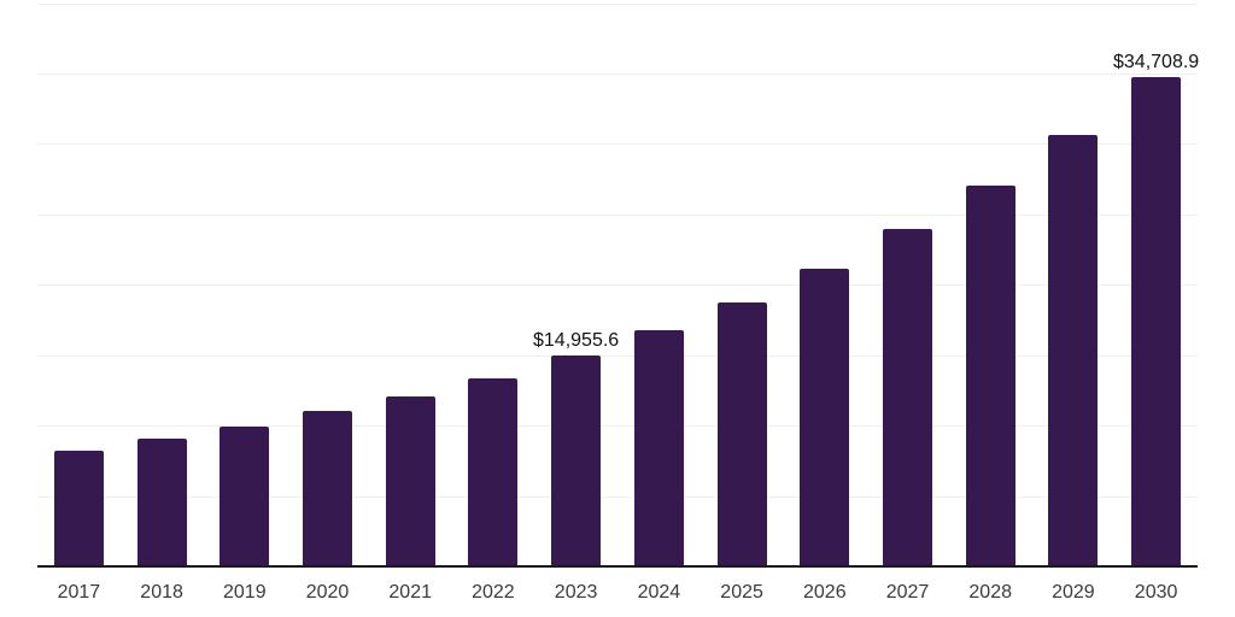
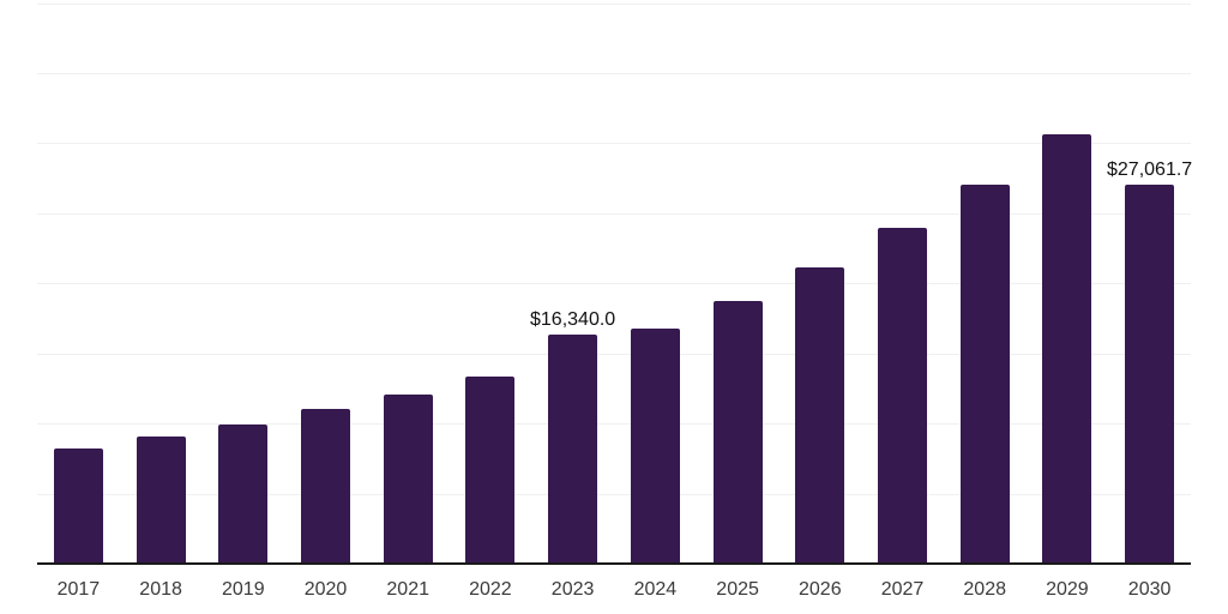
2023: $14,955.6 -> $16,340.0
2030: $34,708.9 -> $27,061.7
